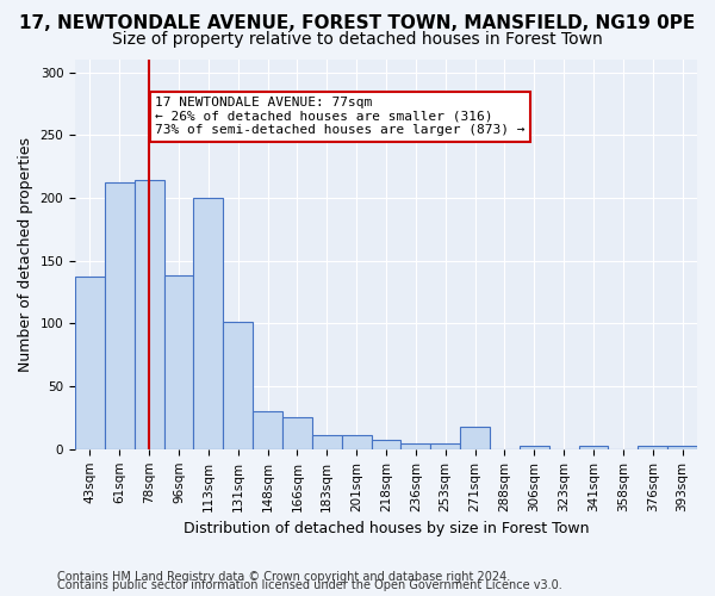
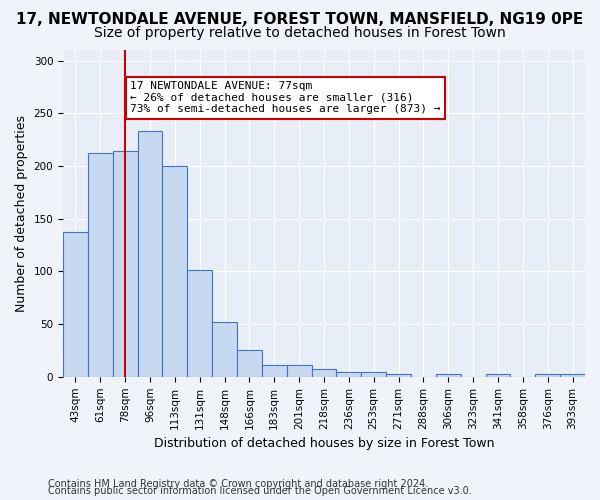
96sqm: 138 -> 233
148sqm: 30 -> 52
271sqm: 18 -> 3
